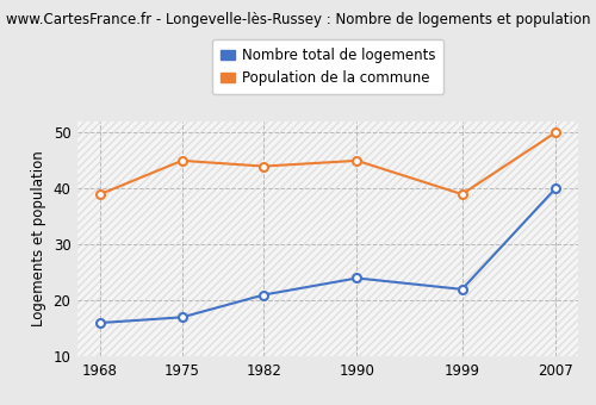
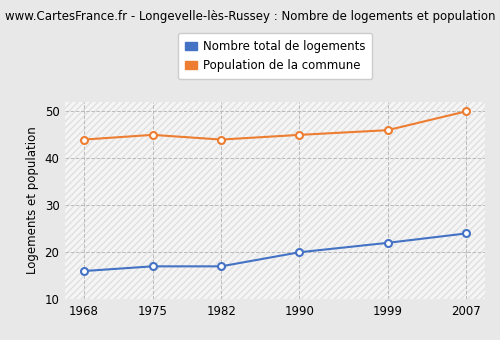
Population de la commune/1968: 39 -> 44
Nombre total de logements/1982: 21 -> 17
Nombre total de logements/1990: 24 -> 20
Population de la commune/1999: 39 -> 46
Nombre total de logements/2007: 40 -> 24
